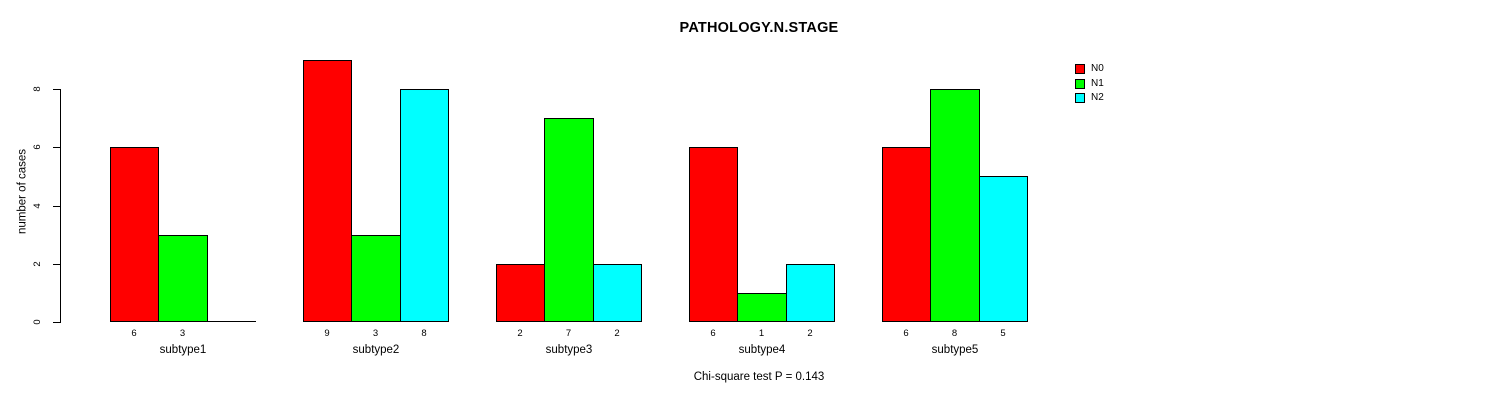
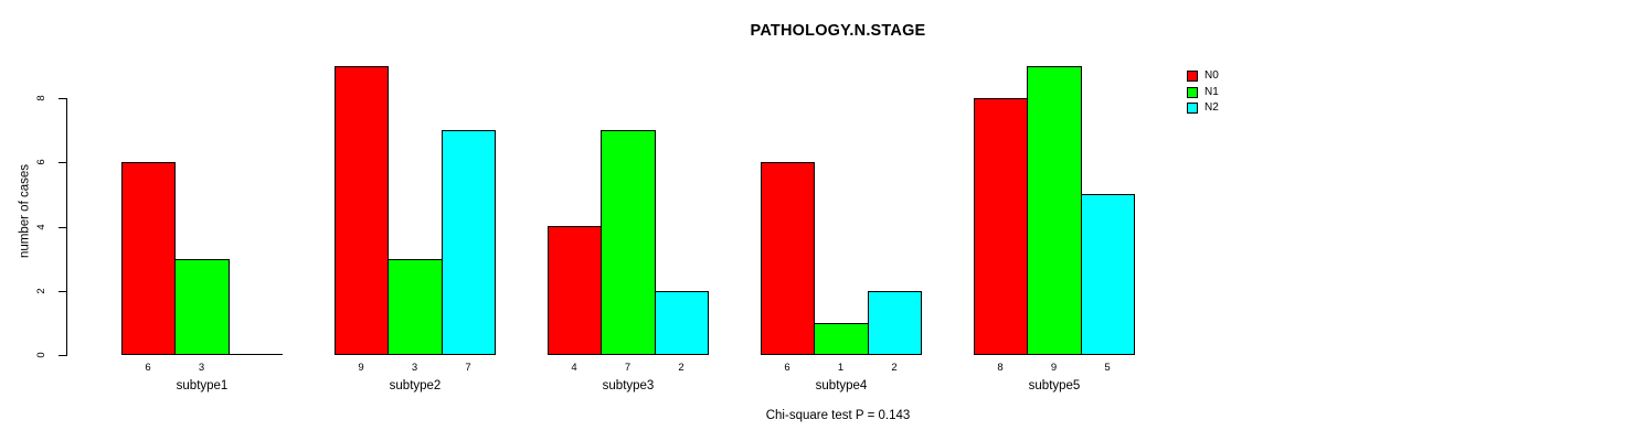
N2/subtype2: 8 -> 7
N0/subtype3: 2 -> 4
N0/subtype5: 6 -> 8
N1/subtype5: 8 -> 9
